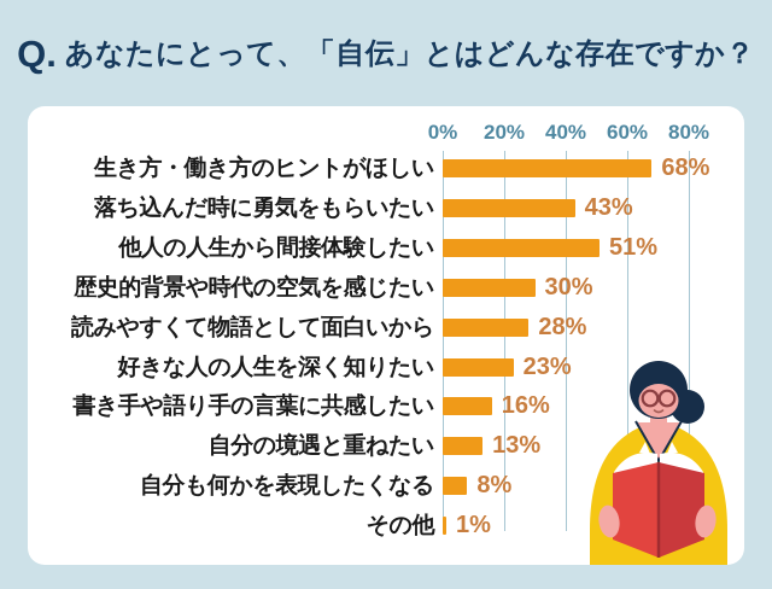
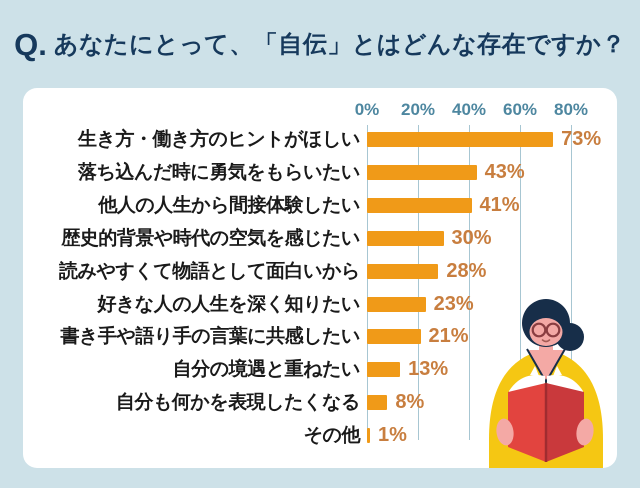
生き方・働き方のヒントがほしい: 68% -> 73%
他人の人生から間接体験したい: 51% -> 41%
書き手や語り手の言葉に共感したい: 16% -> 21%
